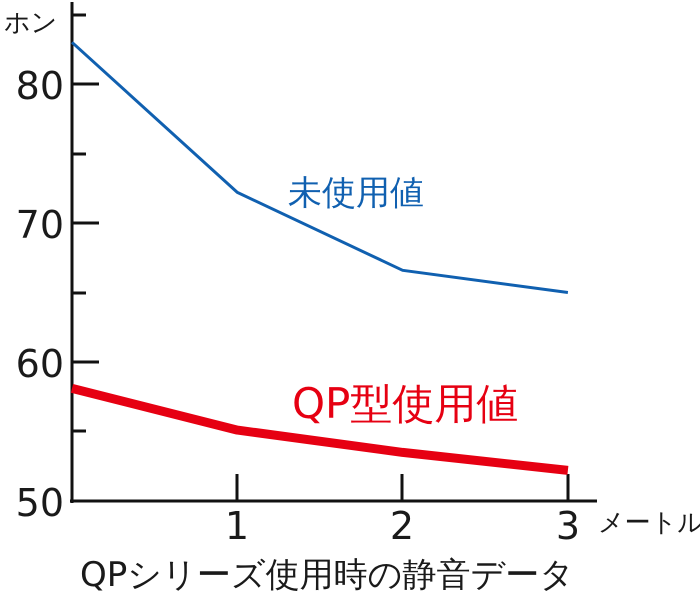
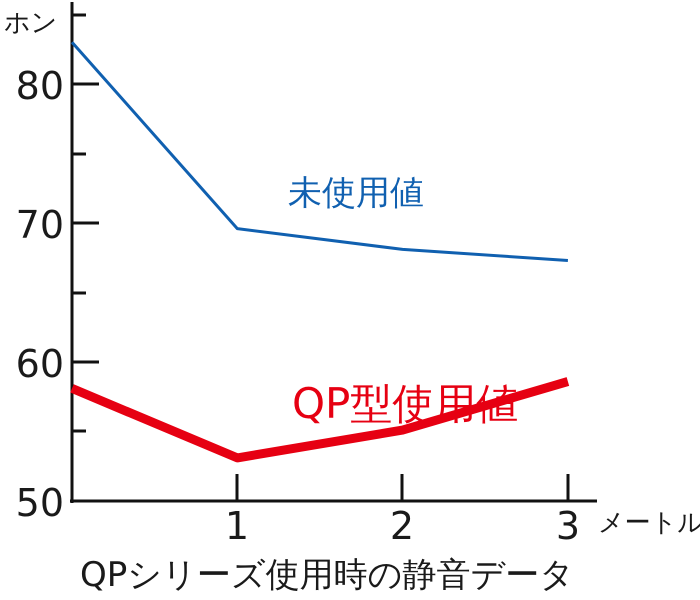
未使用値/1: 72.2 -> 69.6
QP型使用値/1: 55.1 -> 53.1
未使用値/2: 66.6 -> 68.1
QP型使用値/2: 53.5 -> 55.1
未使用値/3: 65.0 -> 67.3
QP型使用値/3: 52.2 -> 58.6
